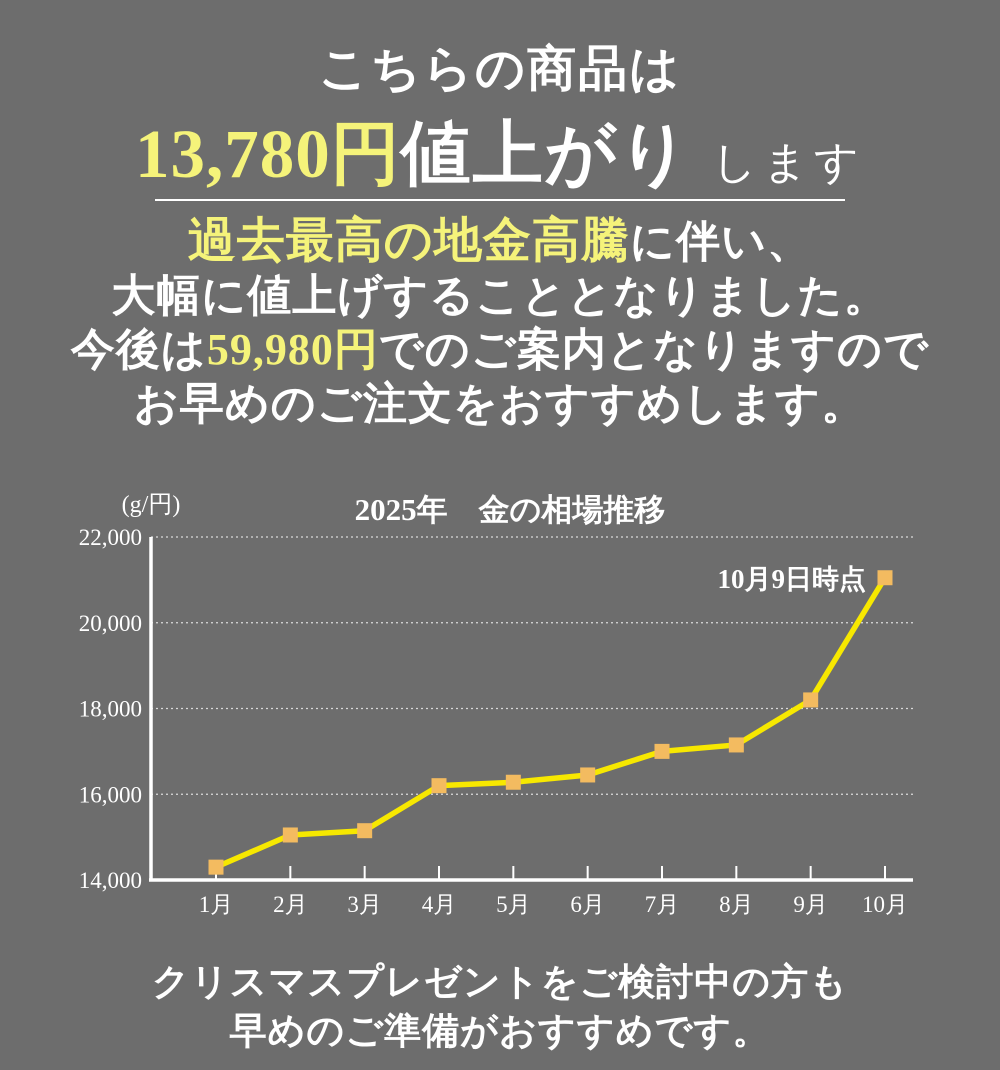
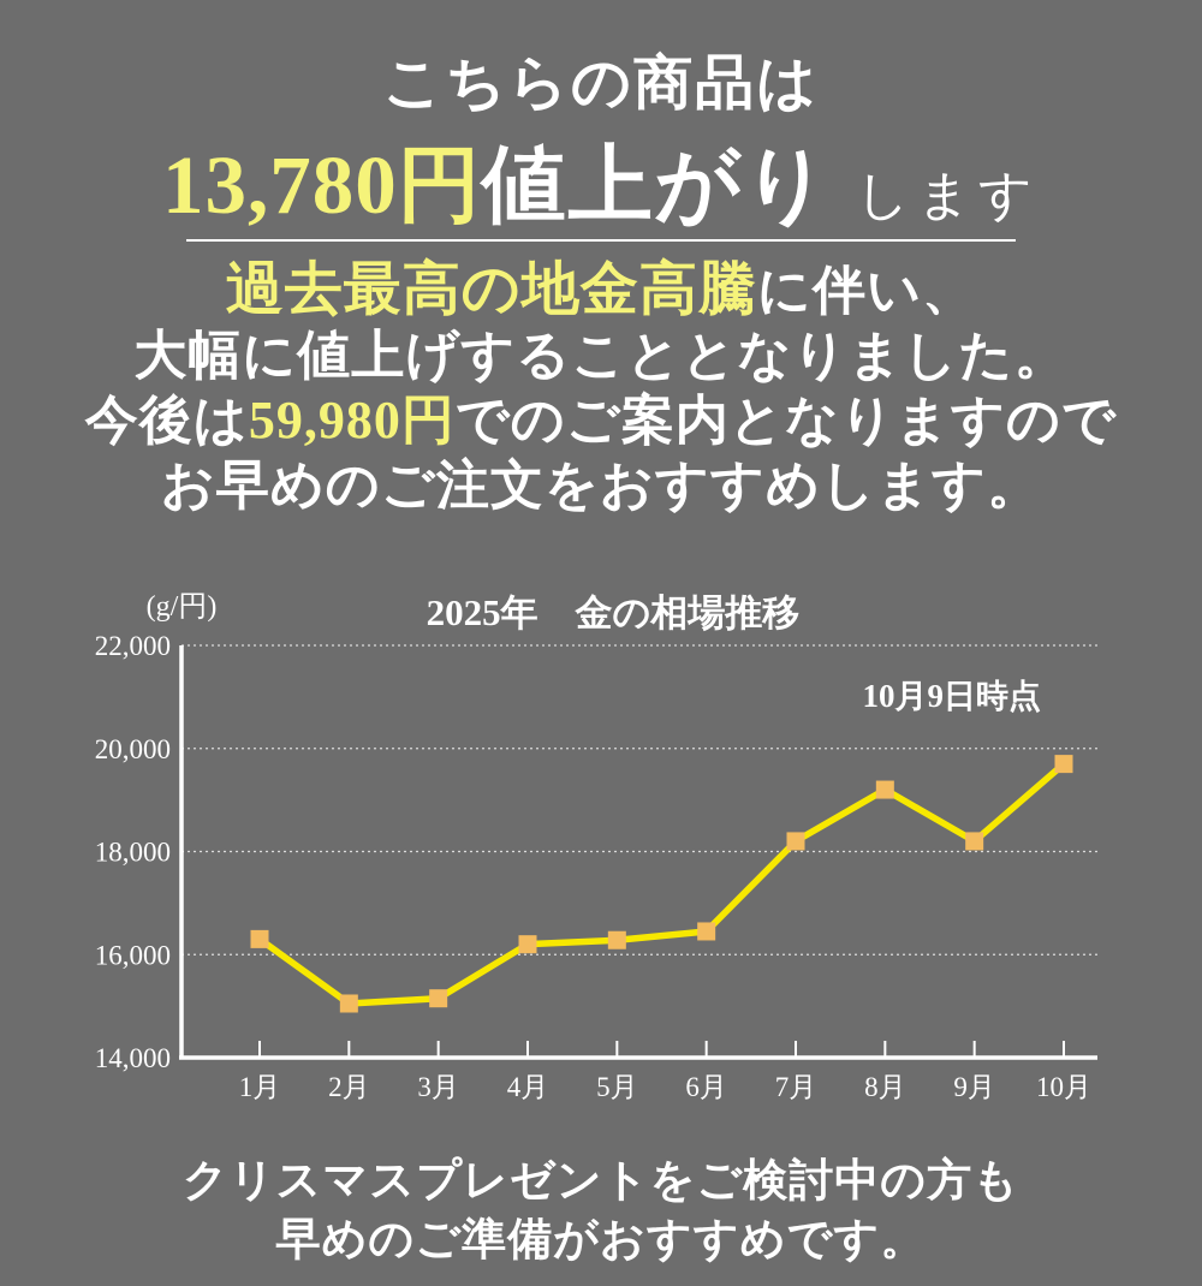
1月: 14300 -> 16300
7月: 17000 -> 18200
8月: 17200 -> 19200
10月: 21000 -> 19700
